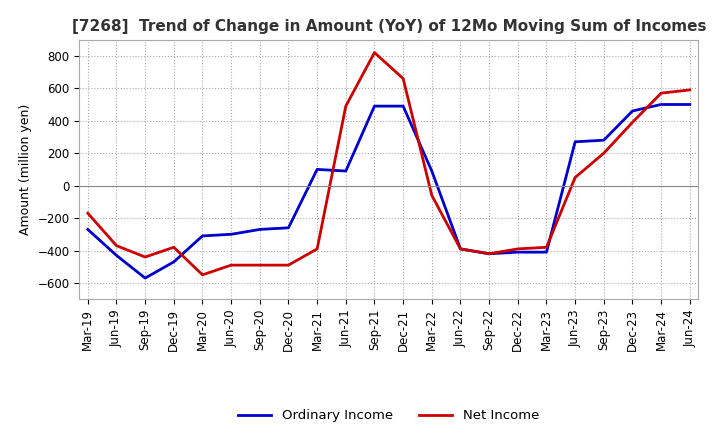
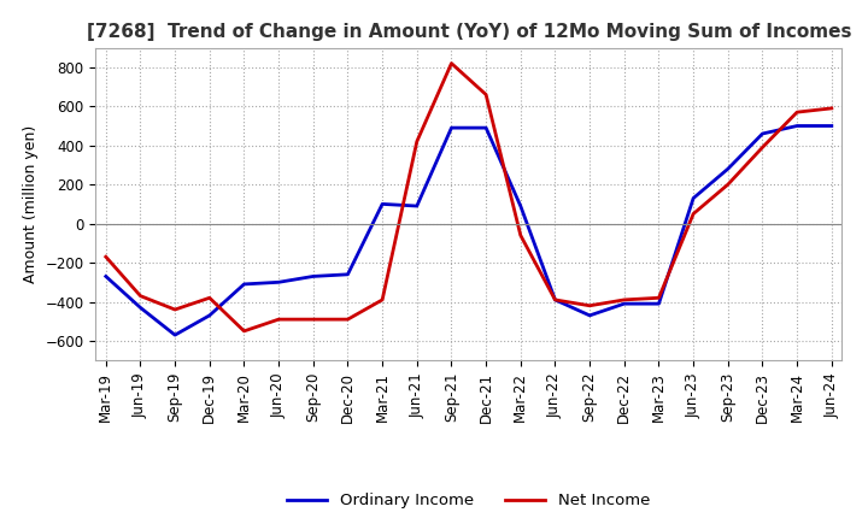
Net Income/Jun-21: 490 -> 420
Ordinary Income/Sep-22: -420 -> -470
Ordinary Income/Jun-23: 270 -> 130
